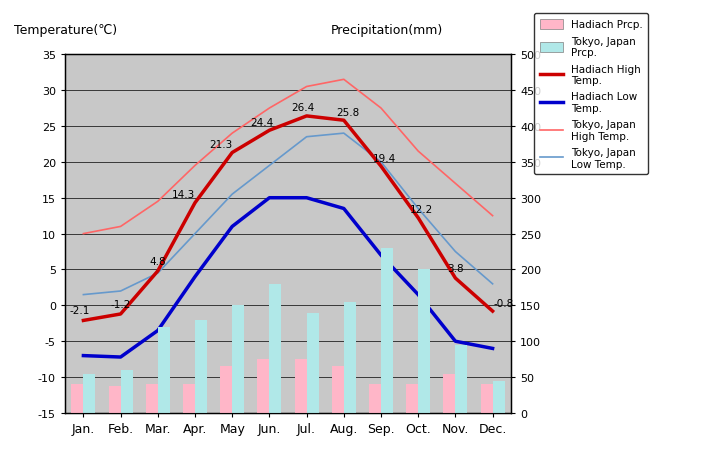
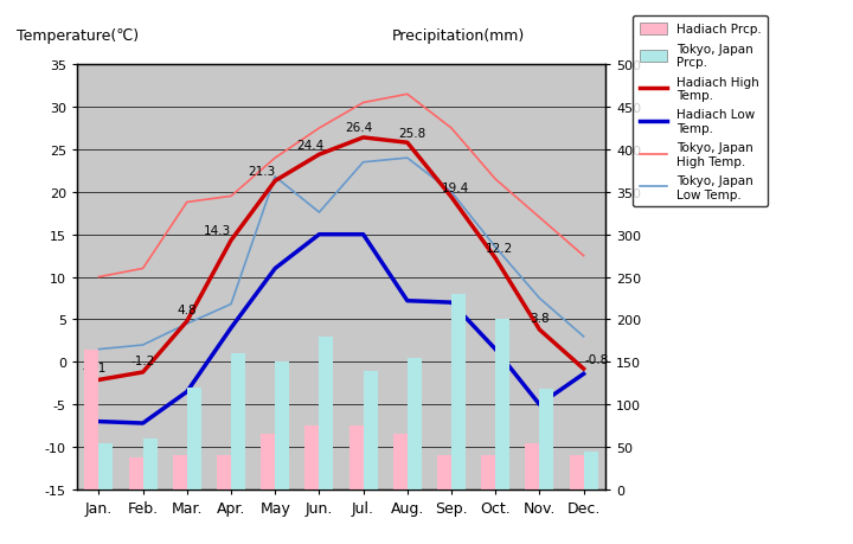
Hadiach Prcp./Jan.: 40 -> 164
Tokyo, Japan High Temp./Mar.: 14.5 -> 18.8
Tokyo, Japan Low Temp./Apr.: 10.0 -> 6.8
Tokyo, Japan Prcp./Apr.: 130 -> 160
Tokyo, Japan Low Temp./May: 15.5 -> 21.8
Tokyo, Japan Low Temp./Jun.: 19.5 -> 17.6
Hadiach Low Temp./Aug.: 13.5 -> 7.2
Tokyo, Japan Prcp./Nov.: 95 -> 118
Hadiach Low Temp./Dec.: -6.0 -> -1.4
